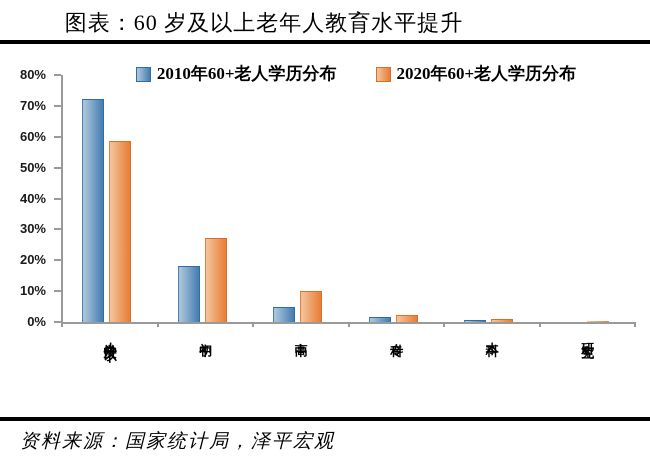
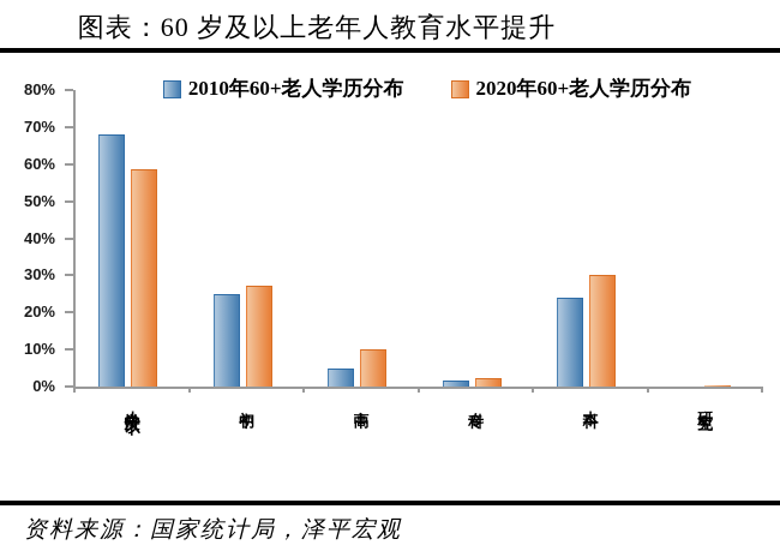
2010年60+老人学历分布/小学及以下: 72% -> 68%
2010年60+老人学历分布/初中: 18% -> 25%
2010年60+老人学历分布/本科: 1% -> 24%
2020年60+老人学历分布/本科: 1% -> 30%
